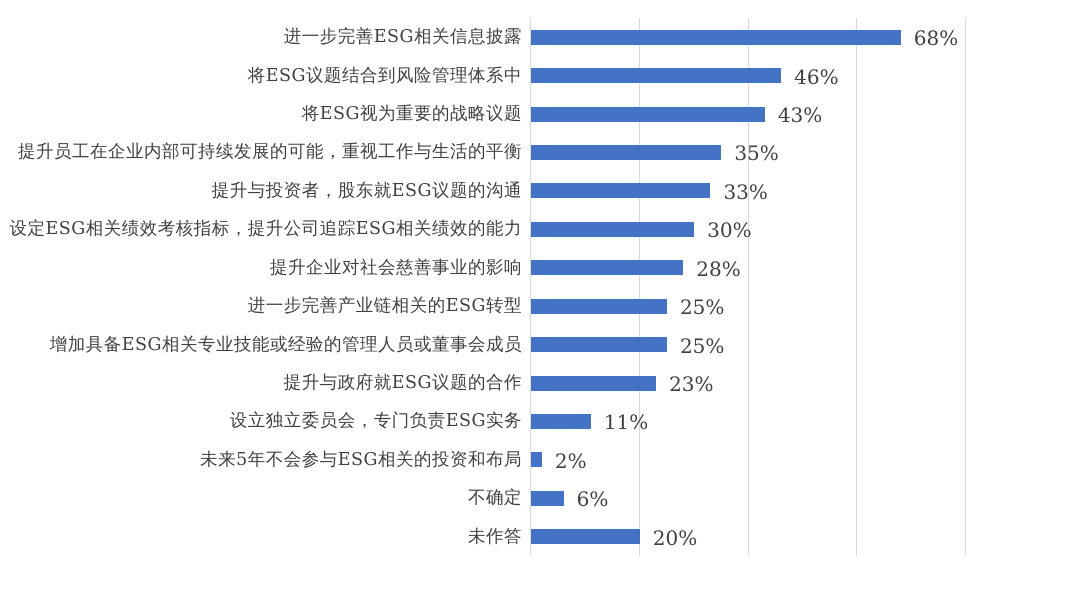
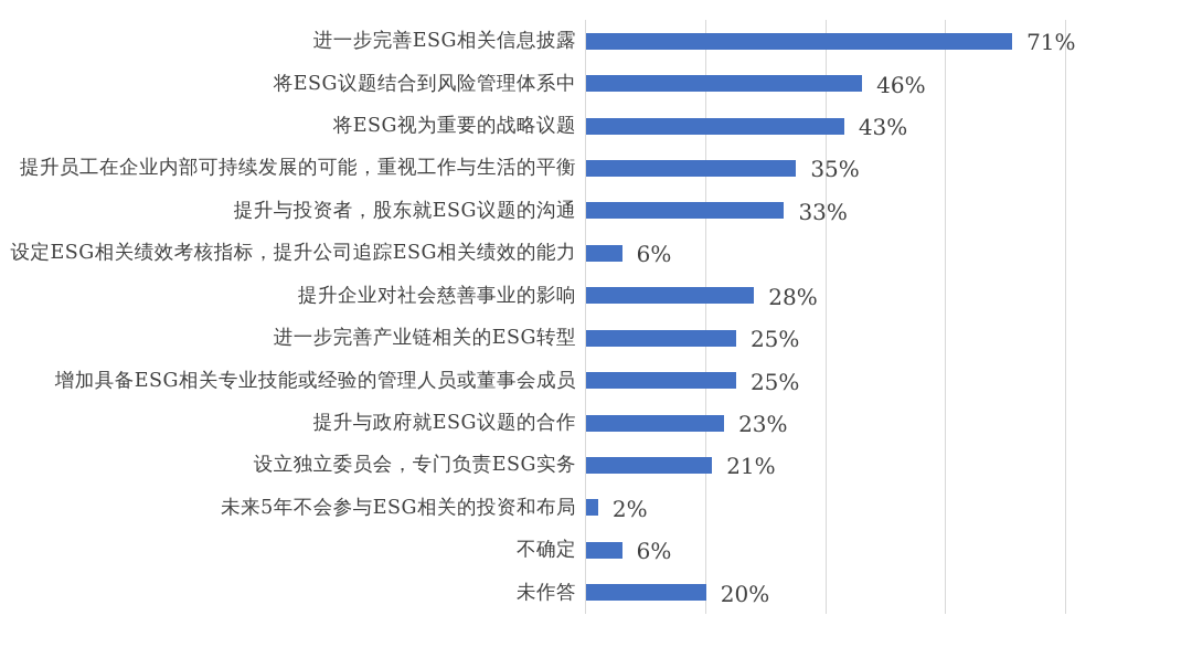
进一步完善ESG相关信息披露: 68% -> 71%
设定ESG相关绩效考核指标，提升公司追踪ESG相关绩效的能力: 30% -> 6%
设立独立委员会，专门负责ESG实务: 11% -> 21%
